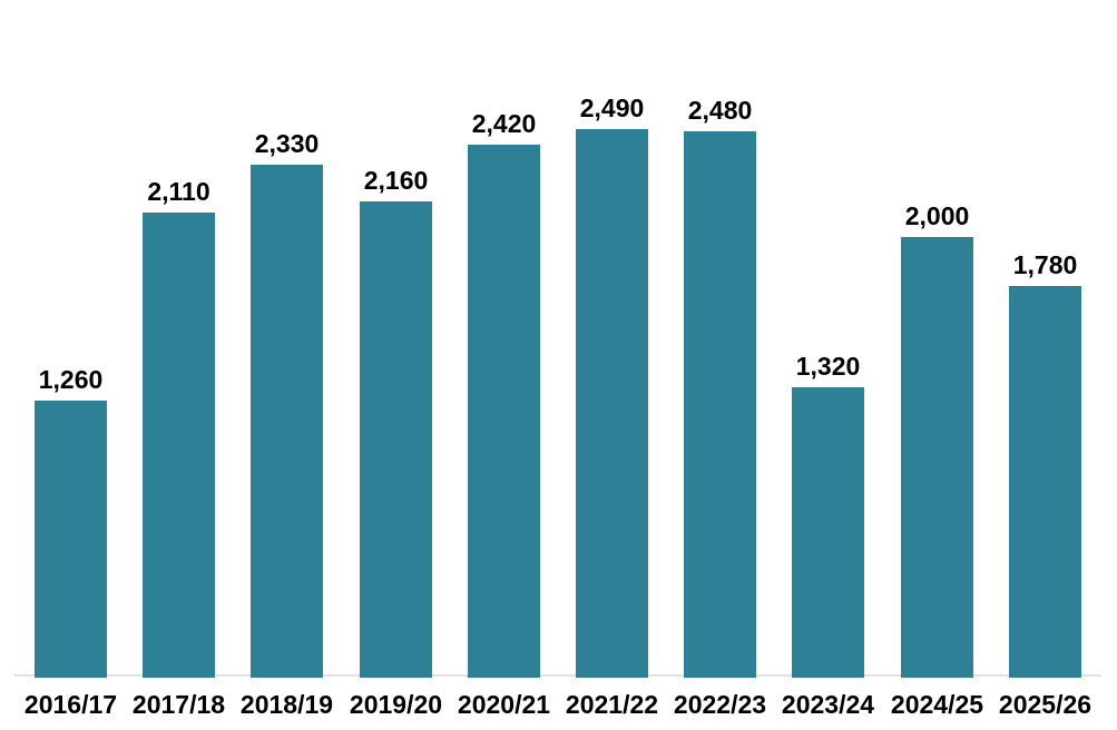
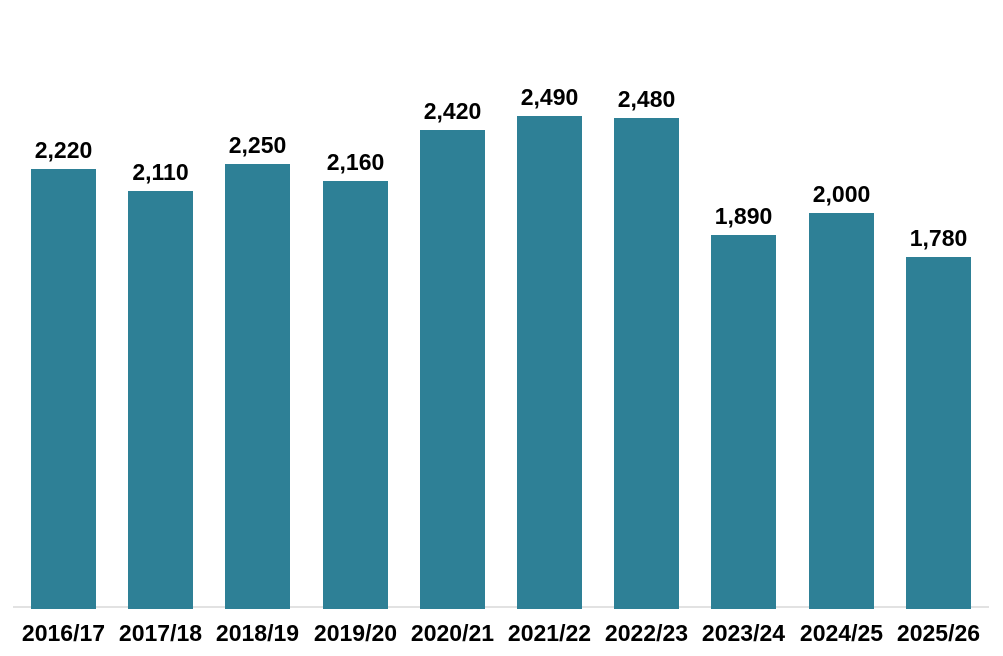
2016/17: 1,260 -> 2,220
2018/19: 2,330 -> 2,250
2023/24: 1,320 -> 1,890
